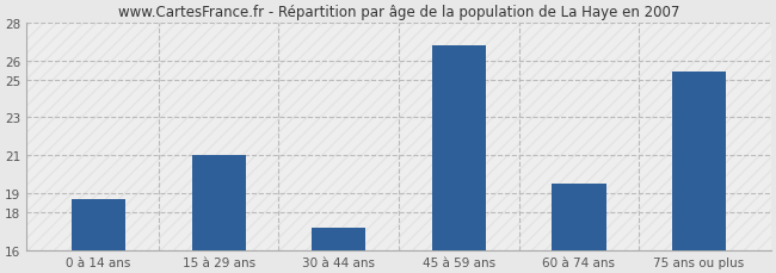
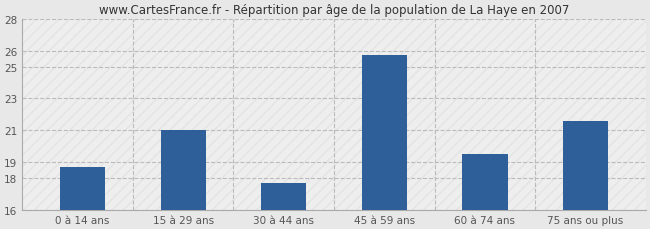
30 à 44 ans: 17.2 -> 17.7
45 à 59 ans: 26.8 -> 25.7
75 ans ou plus: 25.4 -> 21.6
